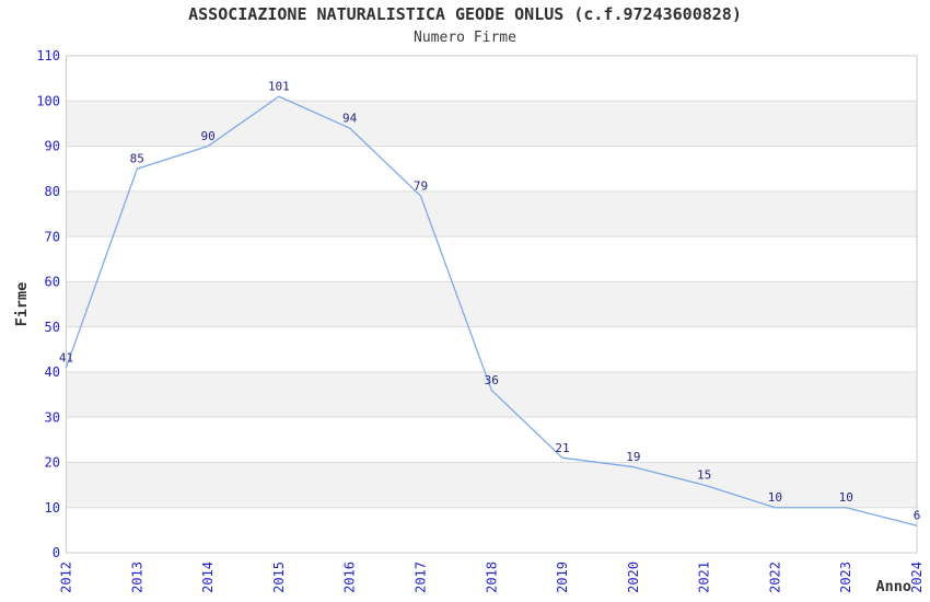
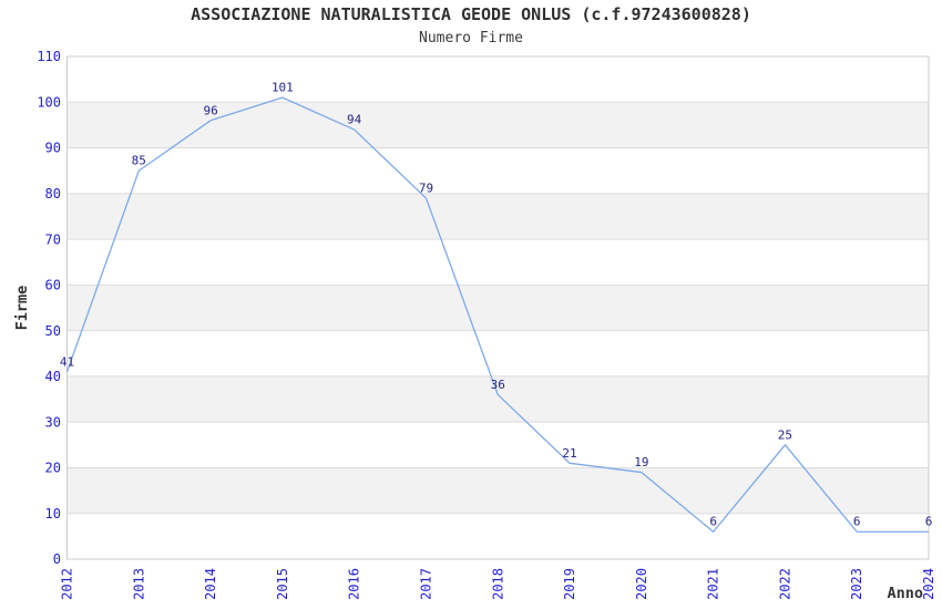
2014: 90 -> 96
2021: 15 -> 6
2022: 10 -> 25
2023: 10 -> 6
